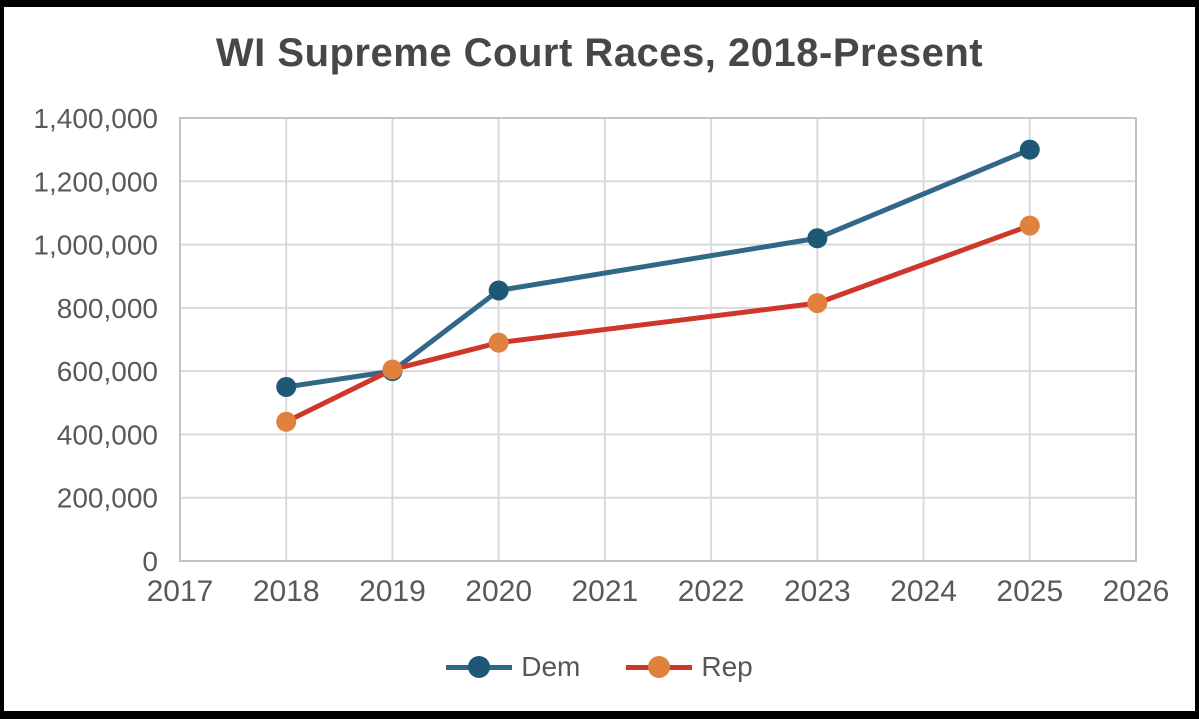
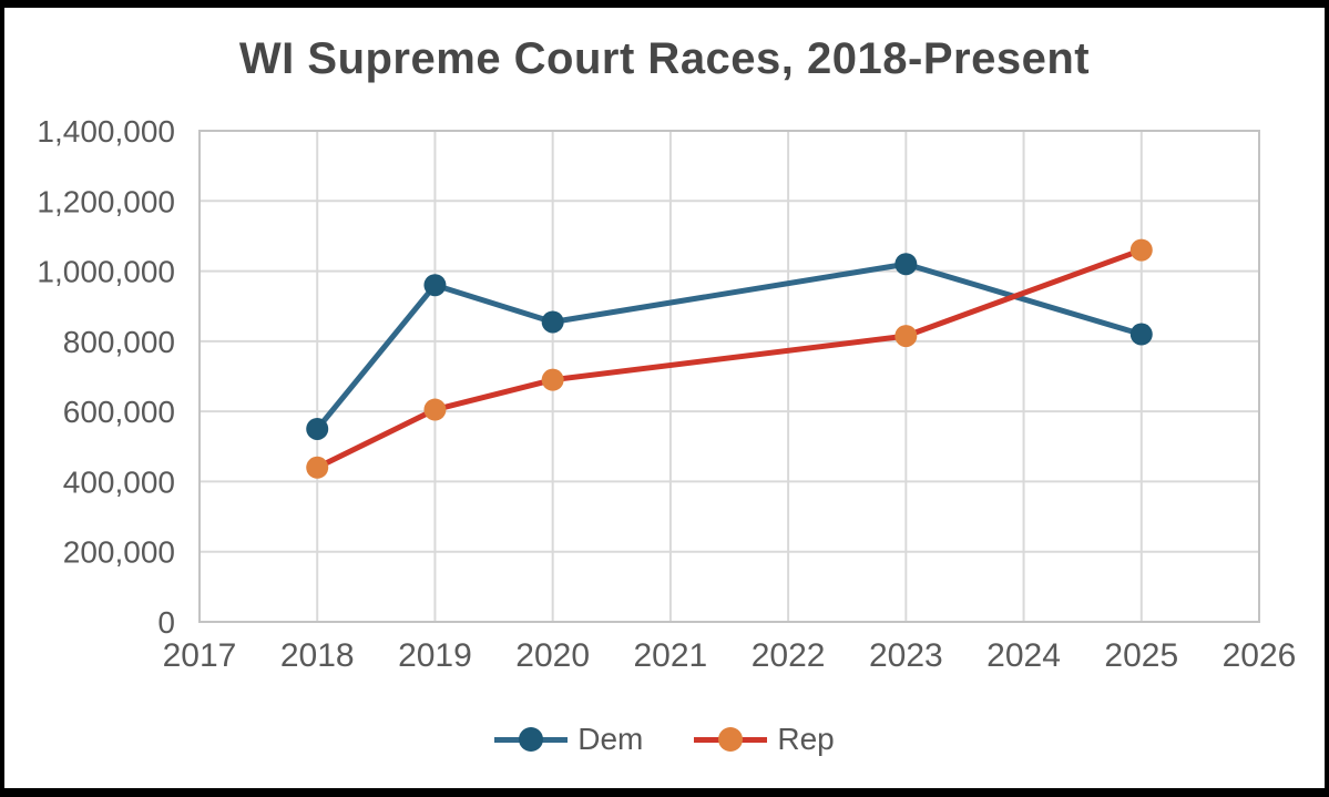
Dem/2019: 600000 -> 960000
Dem/2025: 1300000 -> 820000
